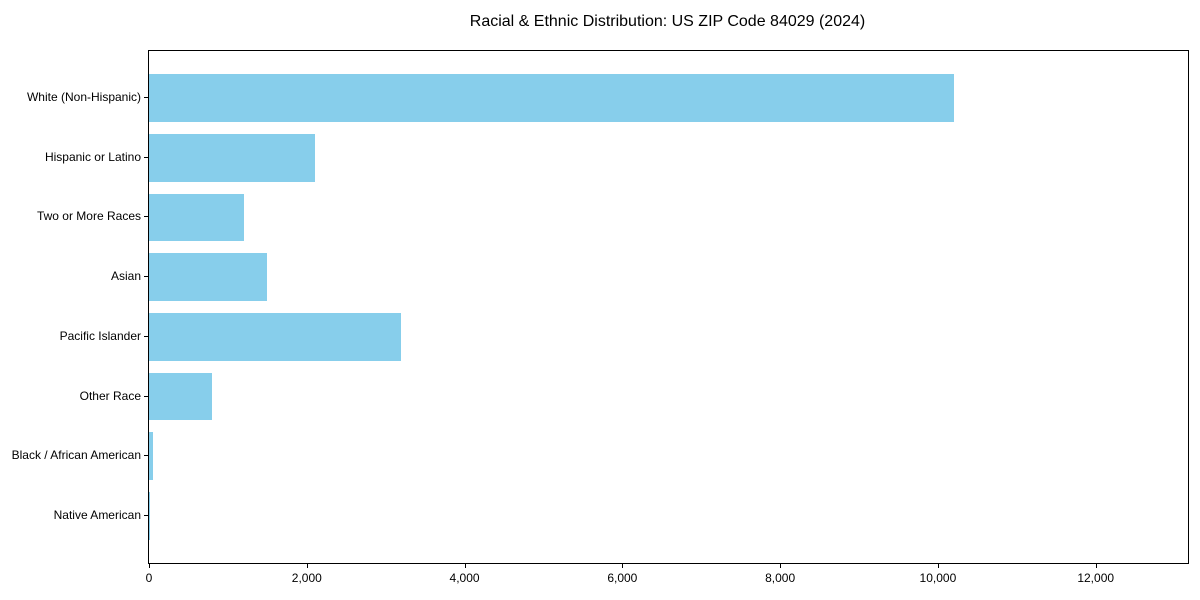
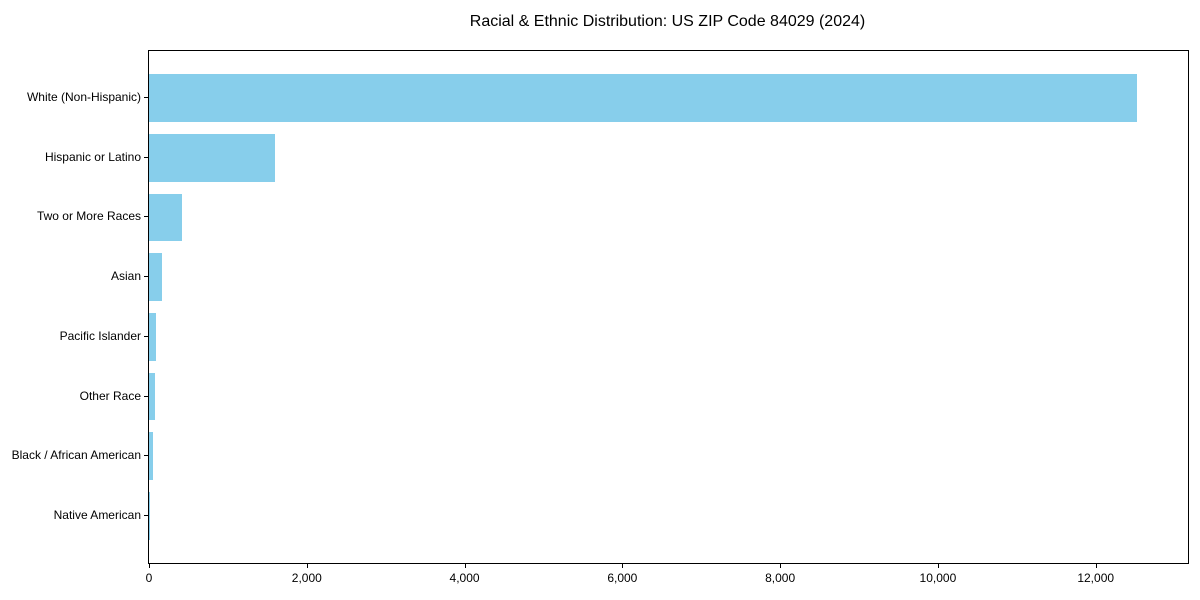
White (Non-Hispanic): 10200 -> 12500
Hispanic or Latino: 2100 -> 1600
Two or More Races: 1200 -> 400
Asian: 1500 -> 200
Pacific Islander: 3200 -> 100
Other Race: 800 -> 100
